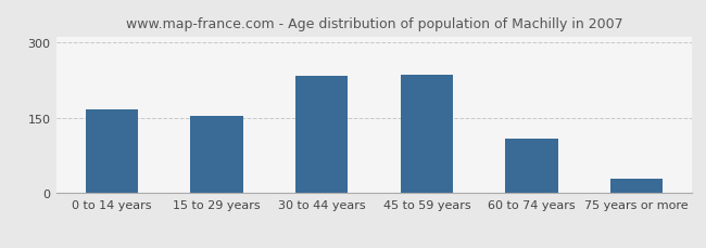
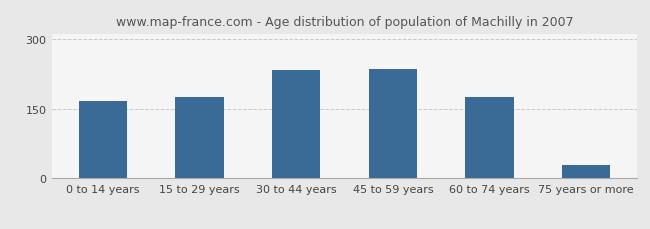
15 to 29 years: 153 -> 175
60 to 74 years: 108 -> 175
